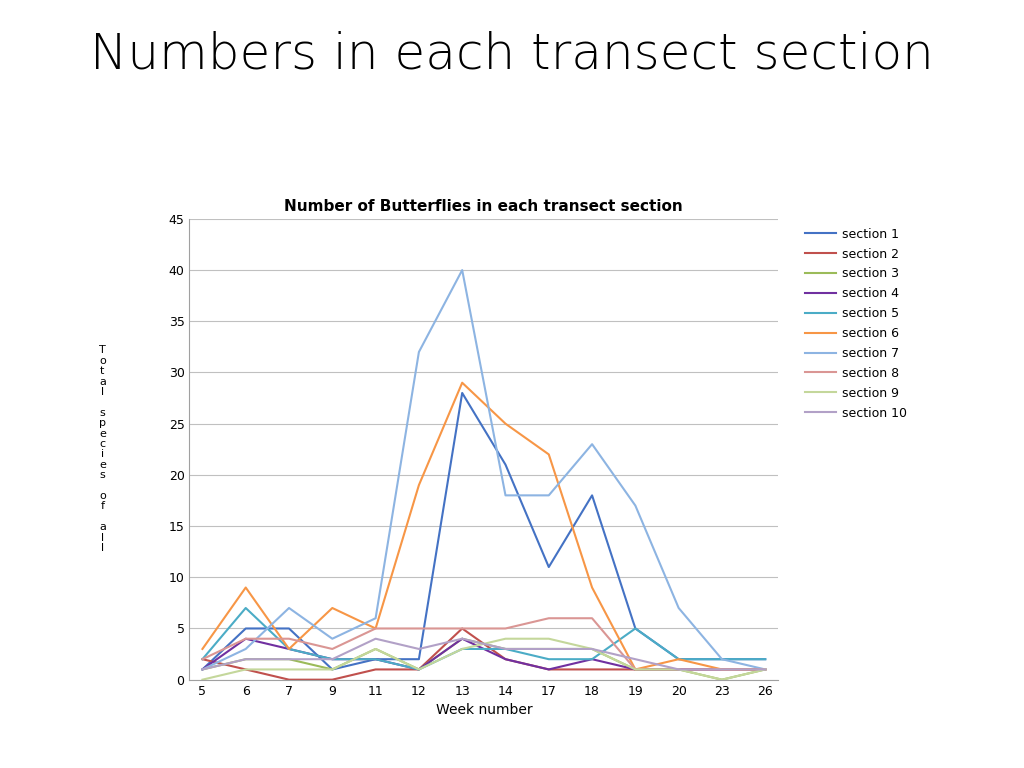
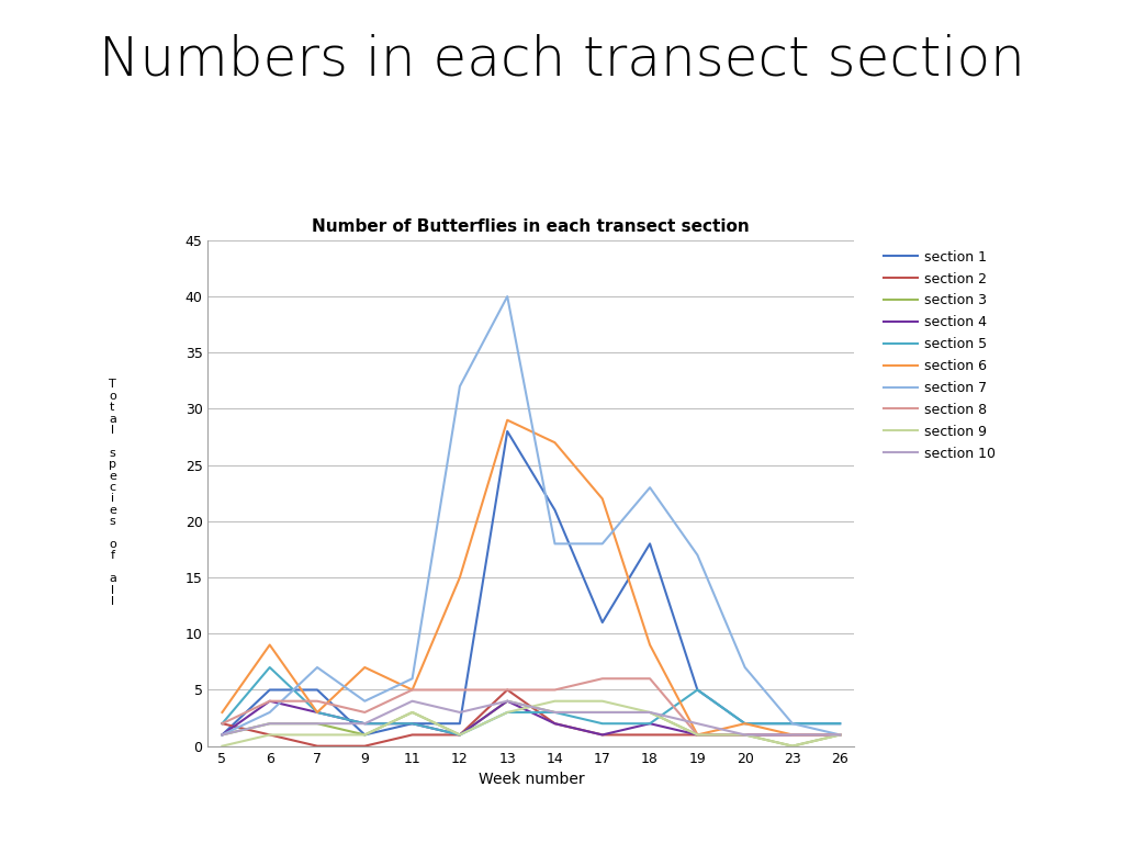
section 6/12: 19 -> 15
section 6/14: 25 -> 27
